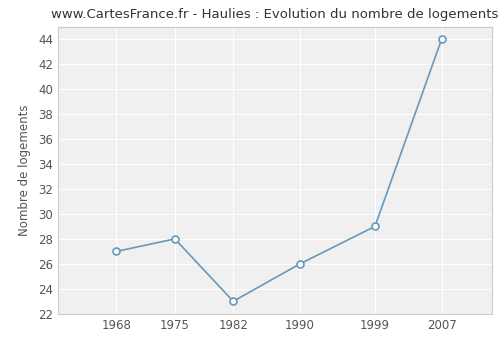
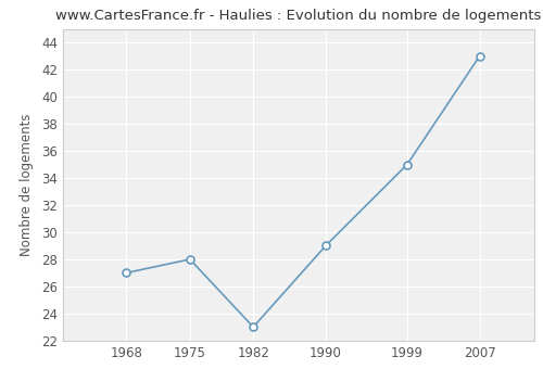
1990: 26 -> 29
1999: 29 -> 35
2007: 44 -> 43
